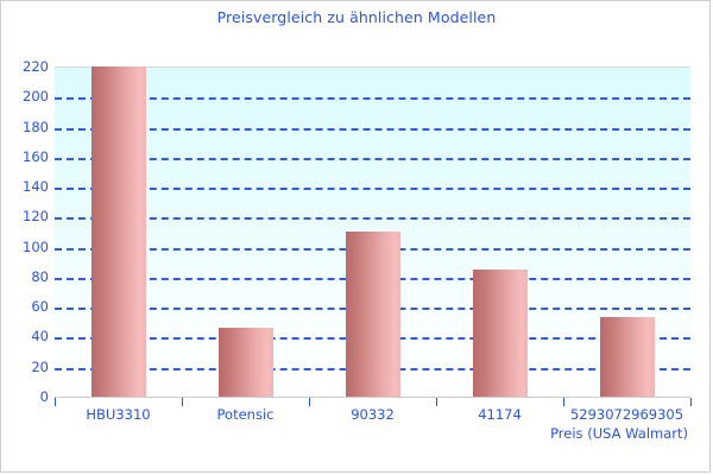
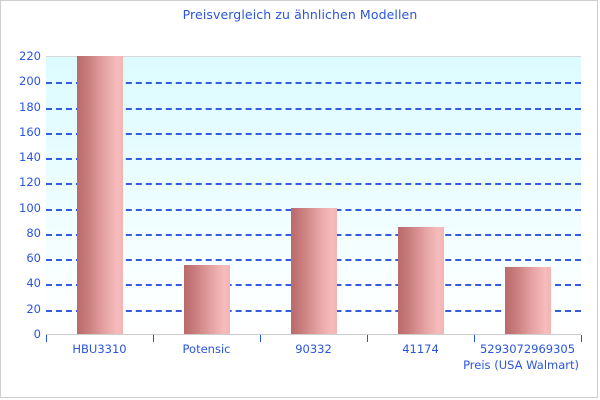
Potensic: 46 -> 55
90332: 110 -> 100
